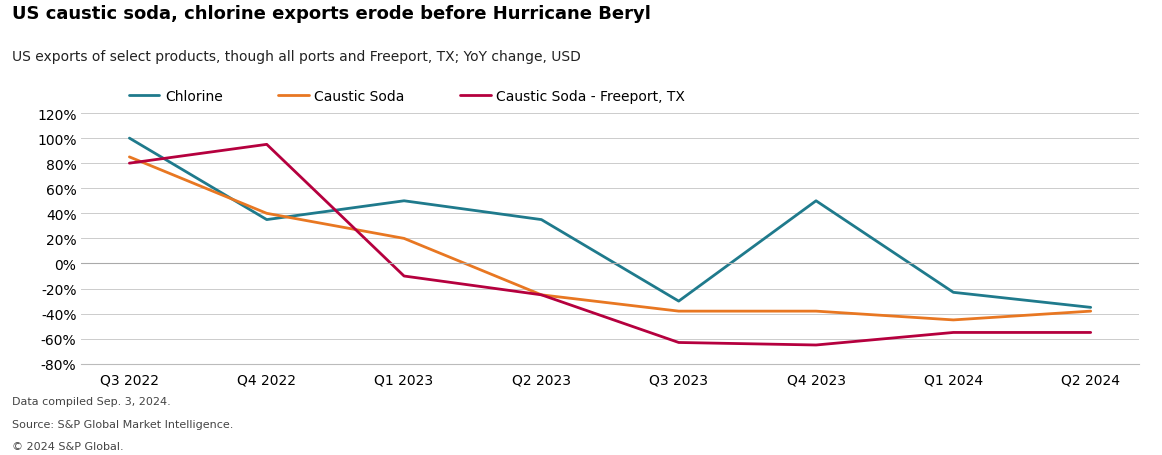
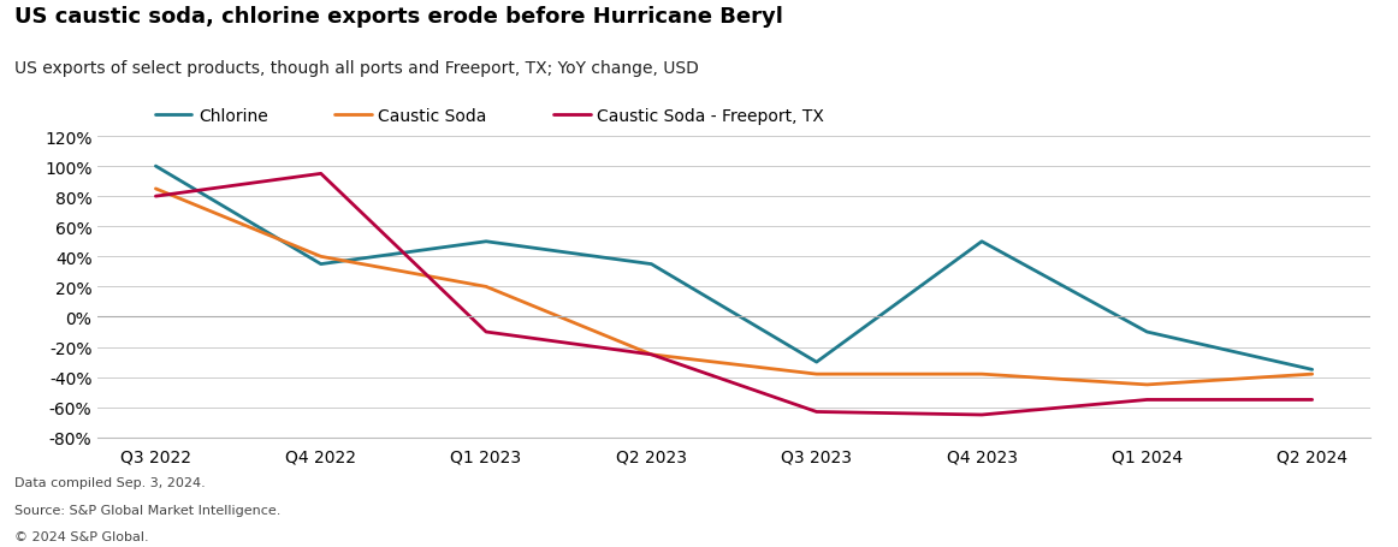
Chlorine/Q1 2024: -23% -> -10%
